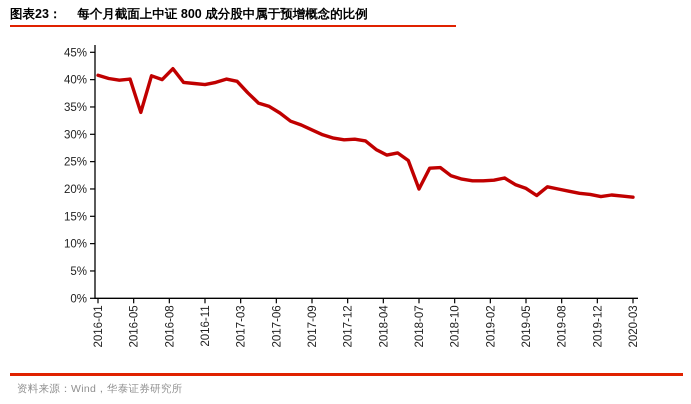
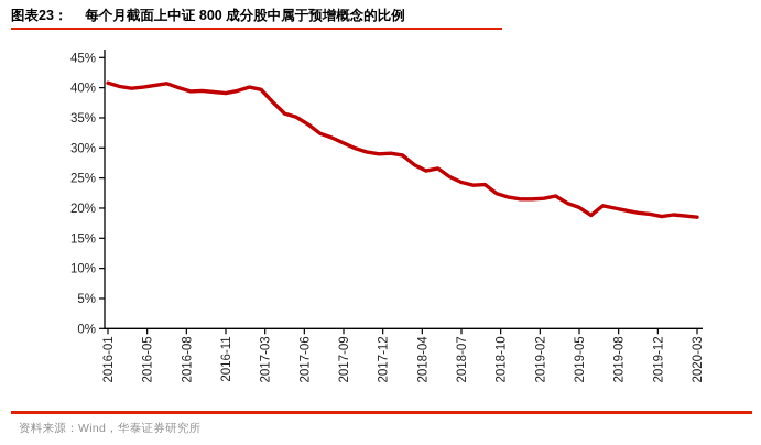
2016-05: 34% -> 40%
2016-08: 42% -> 39%
2018-07: 20% -> 24%
